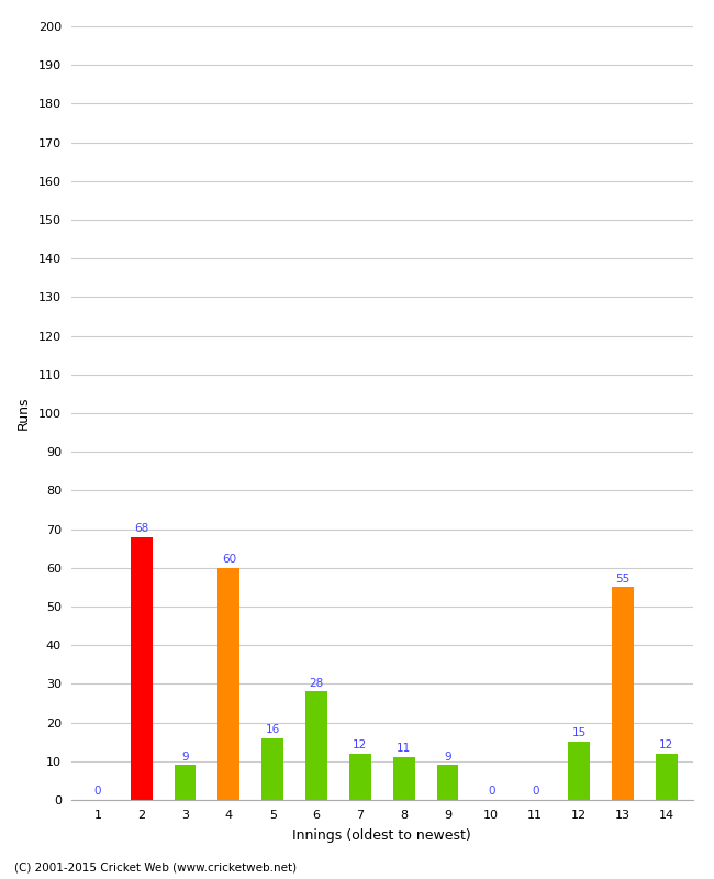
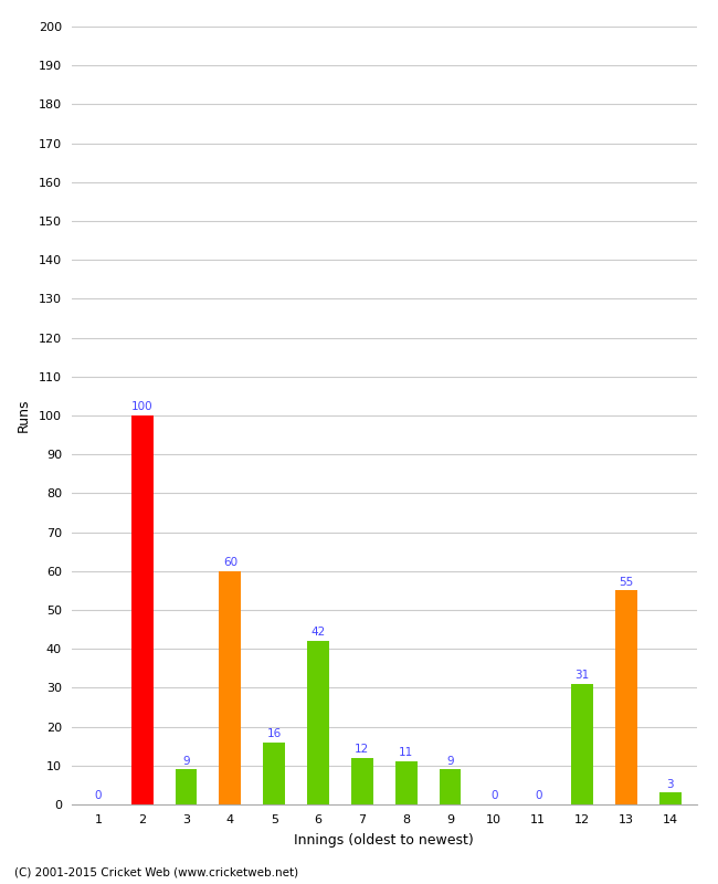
2: 68 -> 100
6: 28 -> 42
12: 15 -> 31
14: 12 -> 3
